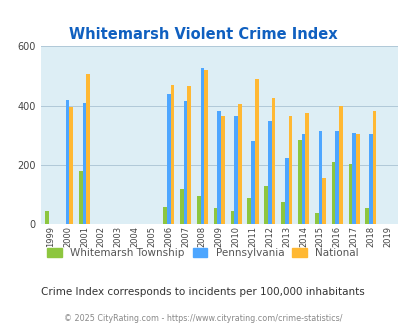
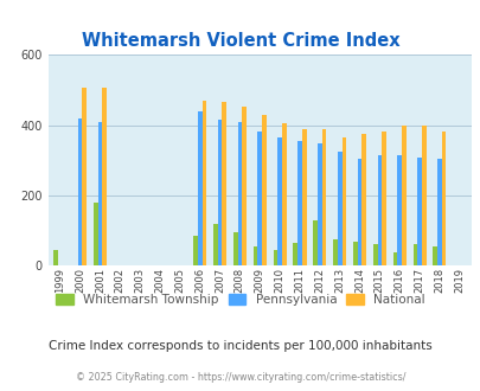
National/2000: 395 -> 505
Whitemarsh Township/2006: 60 -> 85
Pennsylvania/2008: 525 -> 410
National/2008: 520 -> 452
National/2009: 365 -> 430
Whitemarsh Township/2011: 90 -> 65
Pennsylvania/2011: 280 -> 355
National/2011: 490 -> 390
National/2012: 425 -> 390
Pennsylvania/2013: 225 -> 325
Whitemarsh Township/2014: 285 -> 70
Whitemarsh Township/2015: 40 -> 62
National/2015: 155 -> 383
Whitemarsh Township/2016: 210 -> 40
Whitemarsh Township/2017: 205 -> 62
National/2017: 305 -> 397
